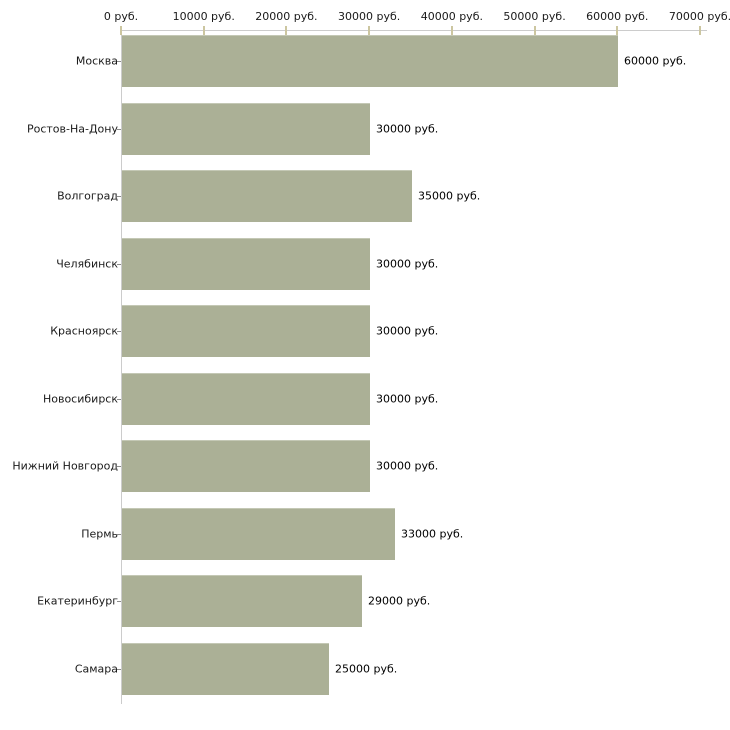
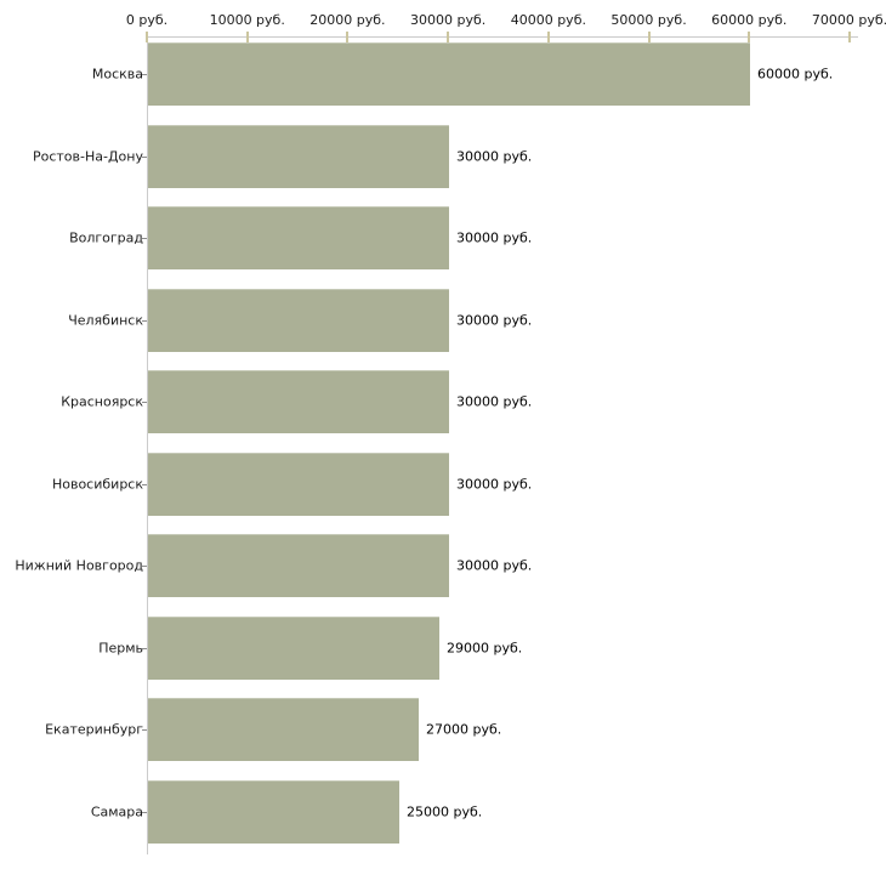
Волгоград: 35000 -> 30000
Пермь: 33000 -> 29000
Екатеринбург: 29000 -> 27000
